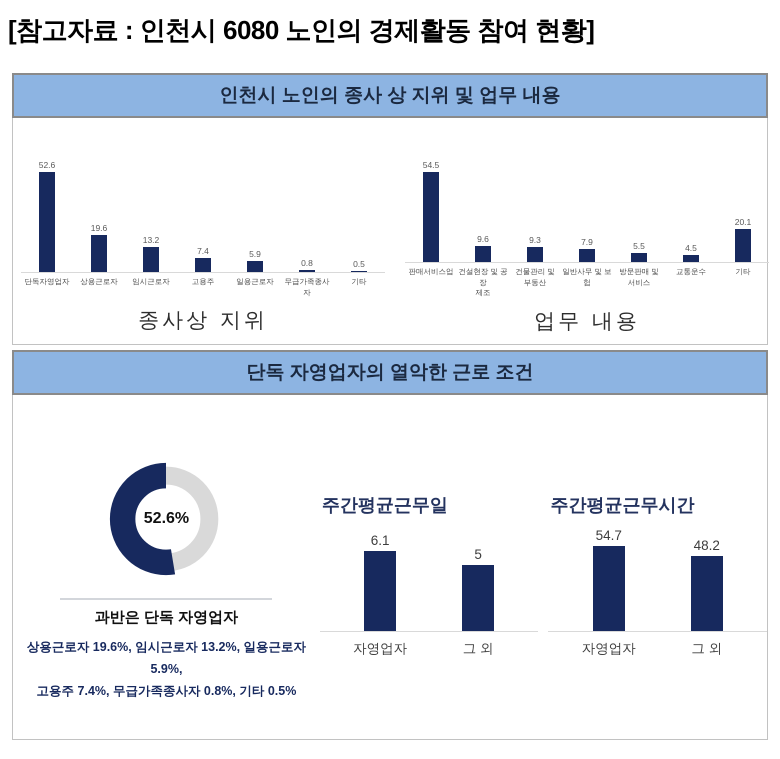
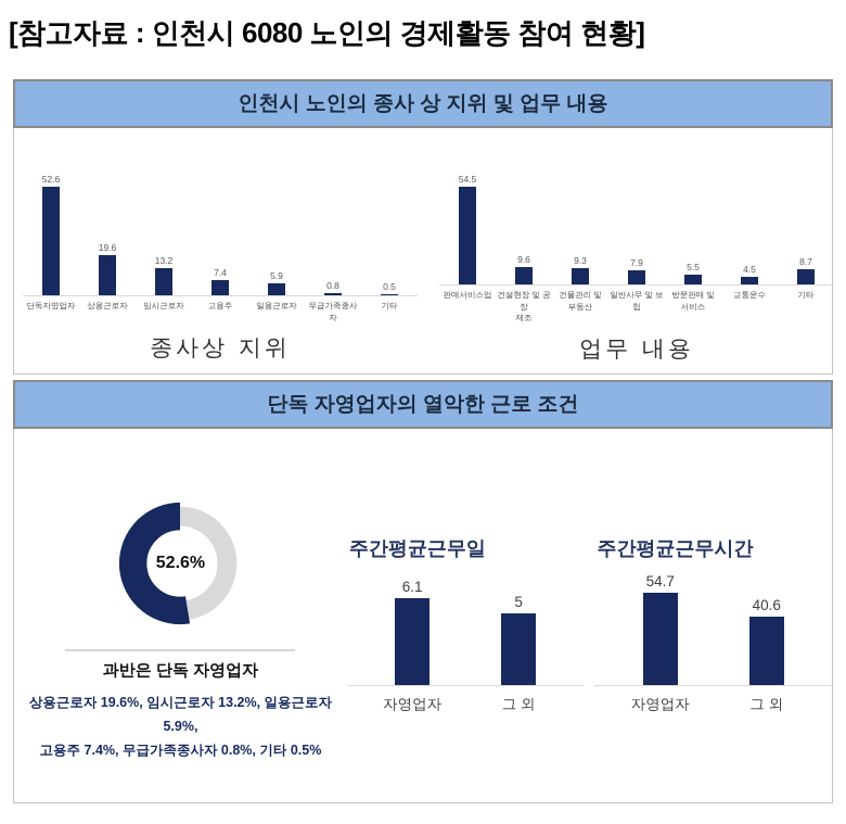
업무 내용/기타: 20.1 -> 8.7
주간평균근무시간/그 외: 48.2 -> 40.6
